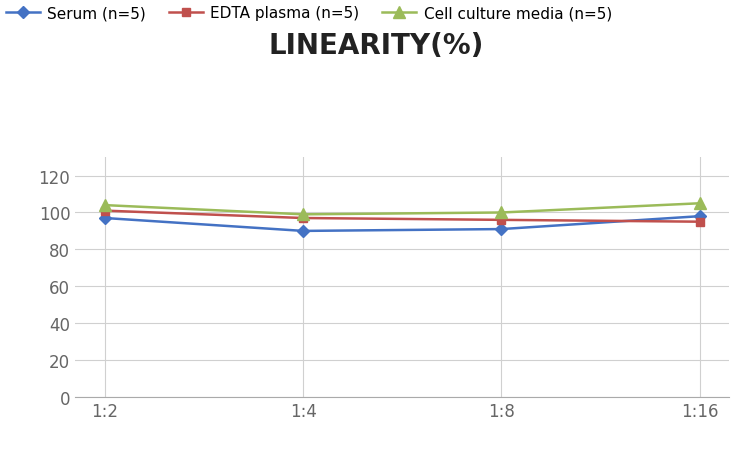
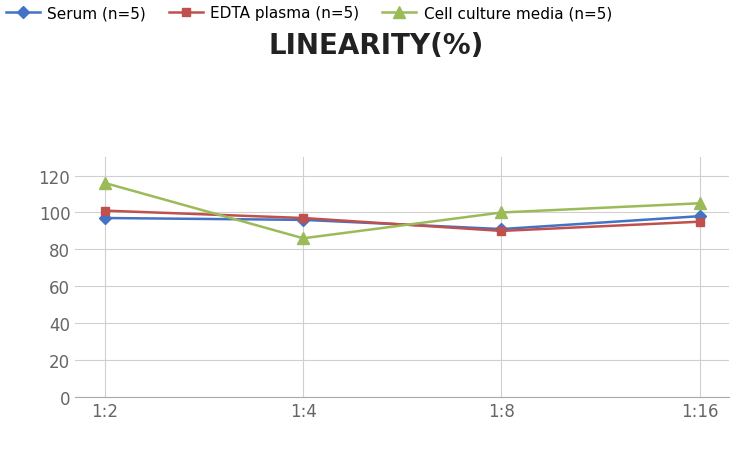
Cell culture media (n=5)/1:2: 104 -> 116
Serum (n=5)/1:4: 90 -> 96
Cell culture media (n=5)/1:4: 99 -> 86
EDTA plasma (n=5)/1:8: 96 -> 90
